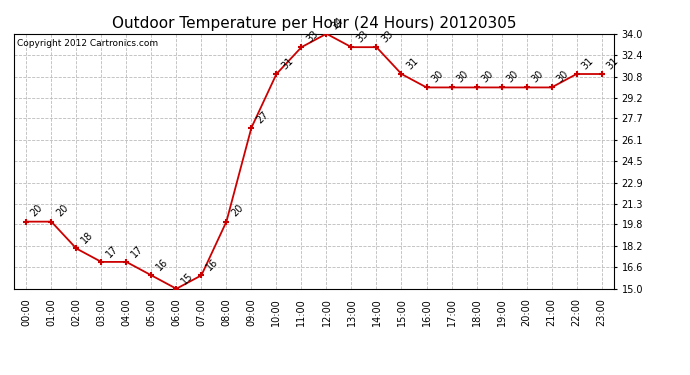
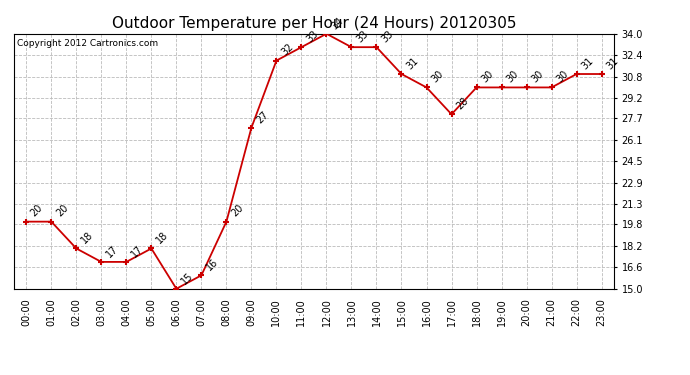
05:00: 16 -> 18
10:00: 31 -> 32
17:00: 30 -> 28
